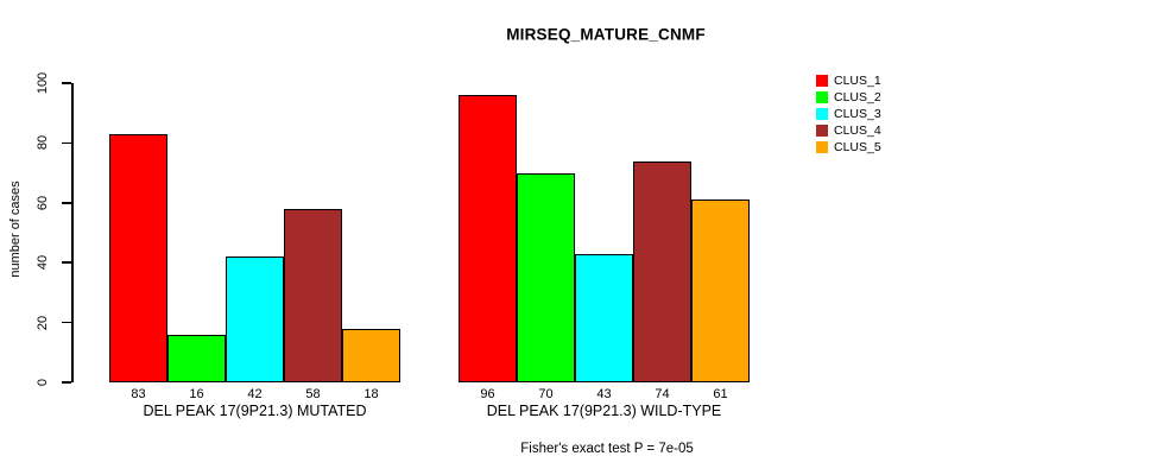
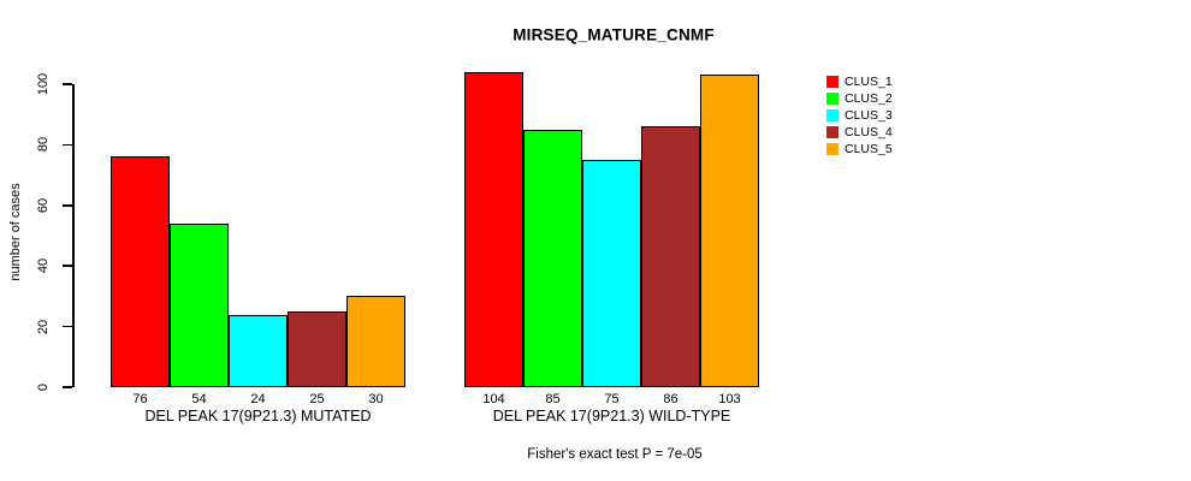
CLUS_1/DEL PEAK 17(9P21.3) MUTATED: 83 -> 76
CLUS_2/DEL PEAK 17(9P21.3) MUTATED: 16 -> 54
CLUS_3/DEL PEAK 17(9P21.3) MUTATED: 42 -> 24
CLUS_4/DEL PEAK 17(9P21.3) MUTATED: 58 -> 25
CLUS_5/DEL PEAK 17(9P21.3) MUTATED: 18 -> 30
CLUS_1/DEL PEAK 17(9P21.3) WILD-TYPE: 96 -> 104
CLUS_2/DEL PEAK 17(9P21.3) WILD-TYPE: 70 -> 85
CLUS_3/DEL PEAK 17(9P21.3) WILD-TYPE: 43 -> 75
CLUS_4/DEL PEAK 17(9P21.3) WILD-TYPE: 74 -> 86
CLUS_5/DEL PEAK 17(9P21.3) WILD-TYPE: 61 -> 103
